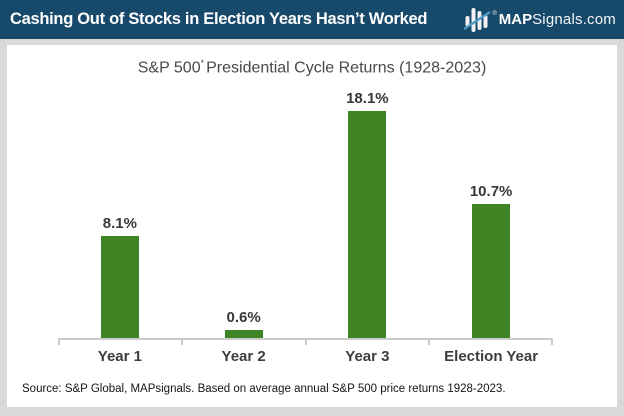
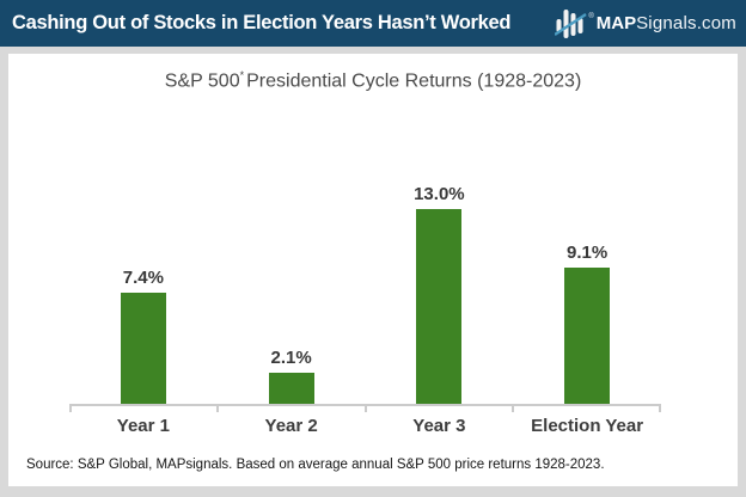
Year 1: 8.1% -> 7.4%
Year 2: 0.6% -> 2.1%
Year 3: 18.1% -> 13.0%
Election Year: 10.7% -> 9.1%
